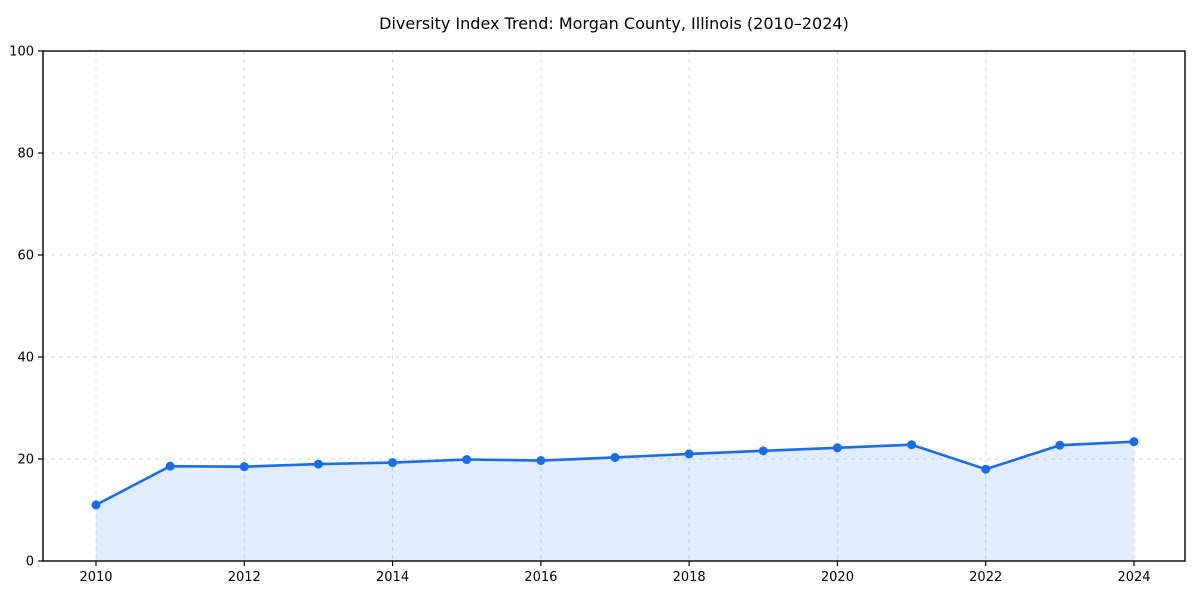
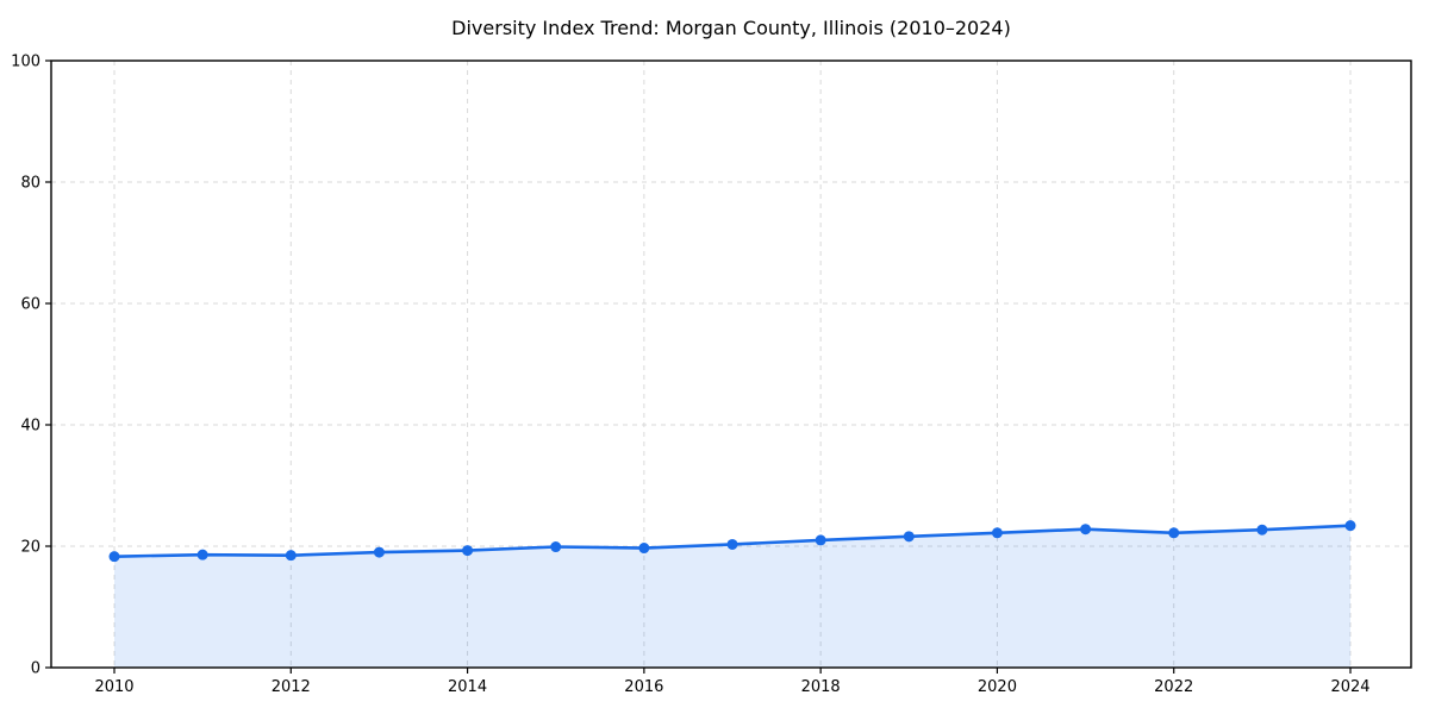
2010: 11 -> 18
2022: 18 -> 22
